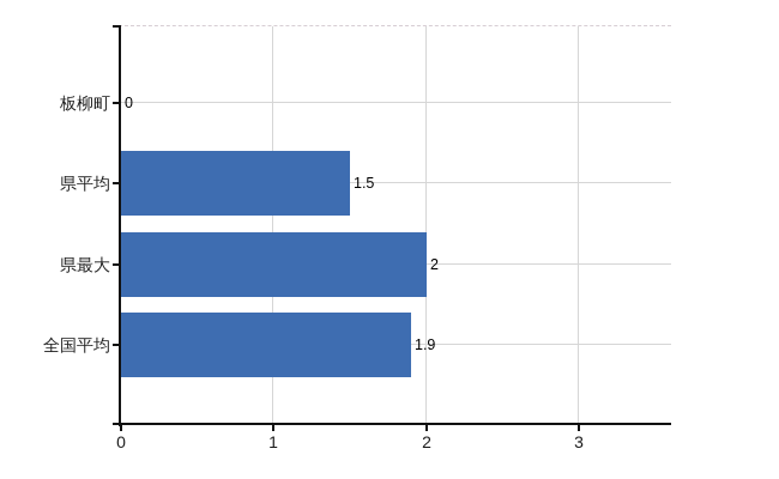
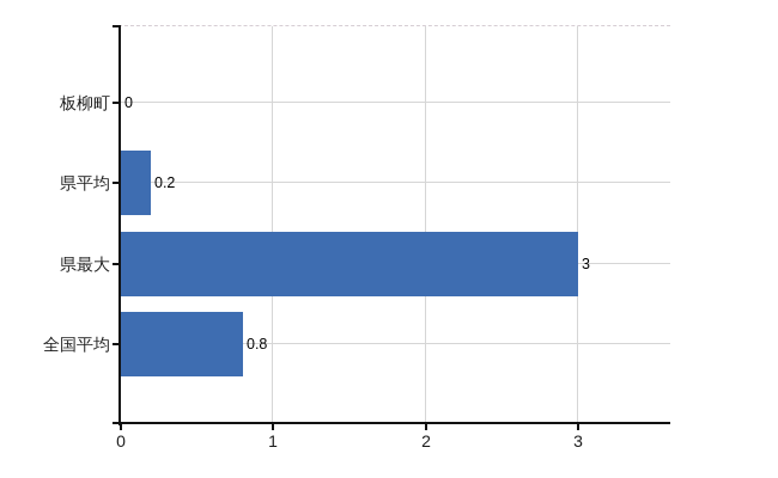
県平均: 1.5 -> 0.2
県最大: 2 -> 3
全国平均: 1.9 -> 0.8
